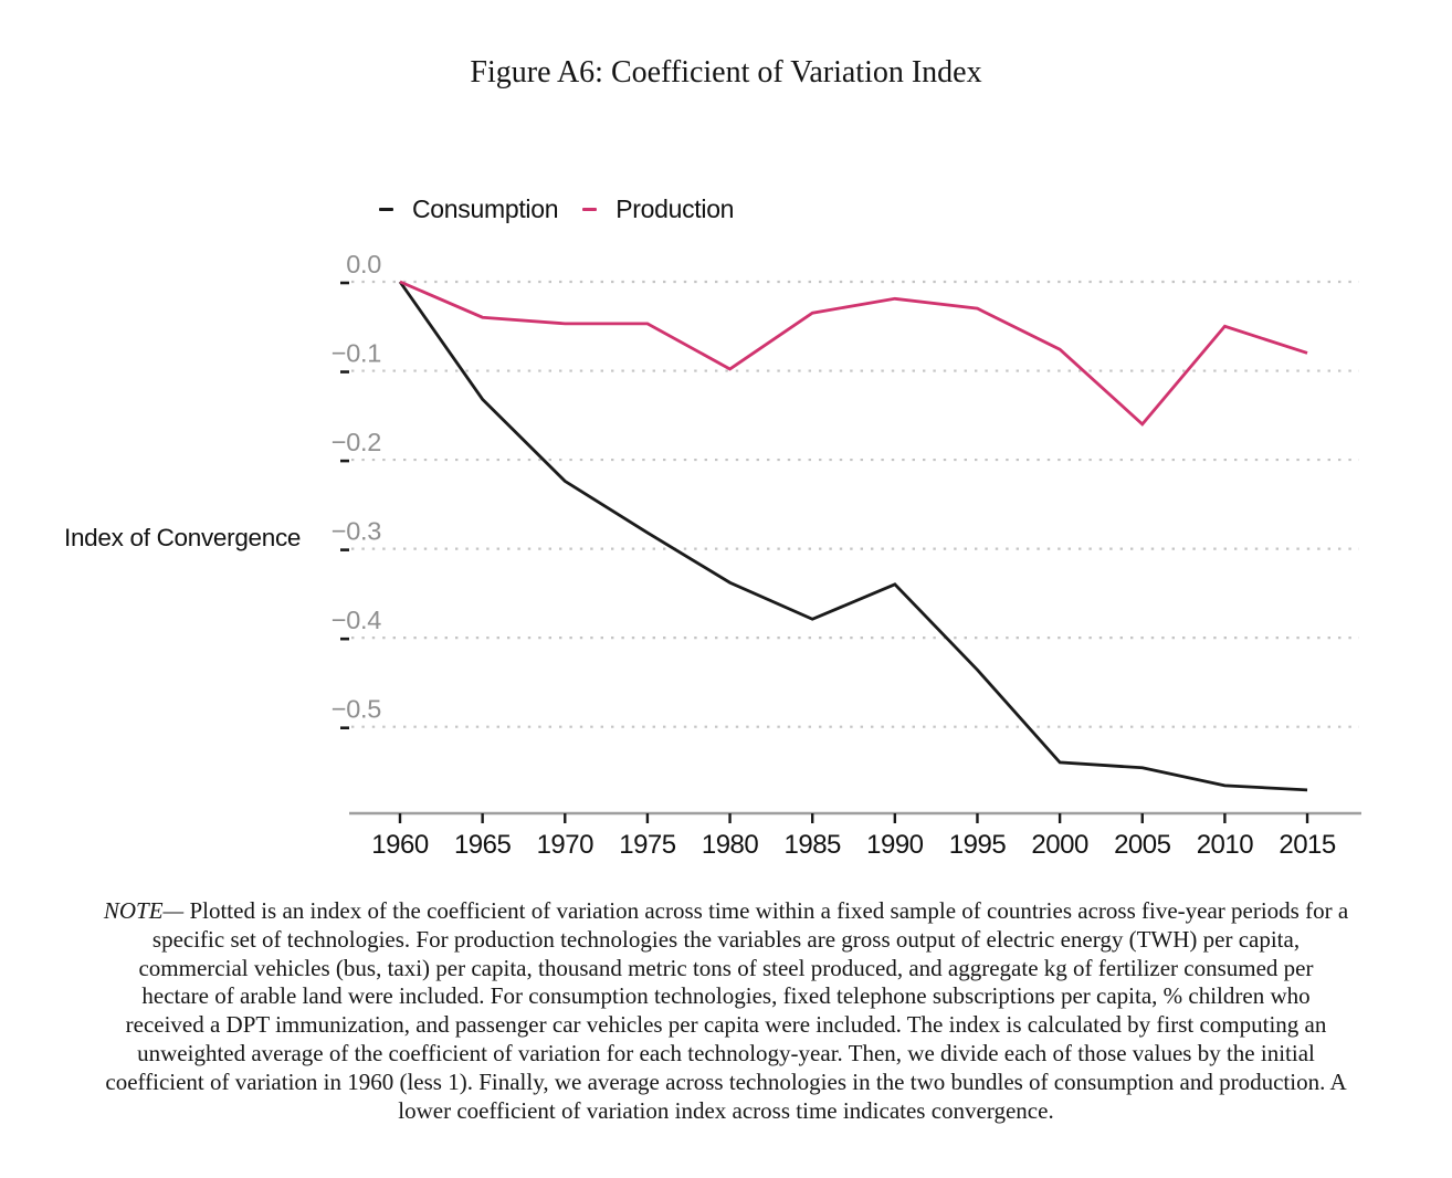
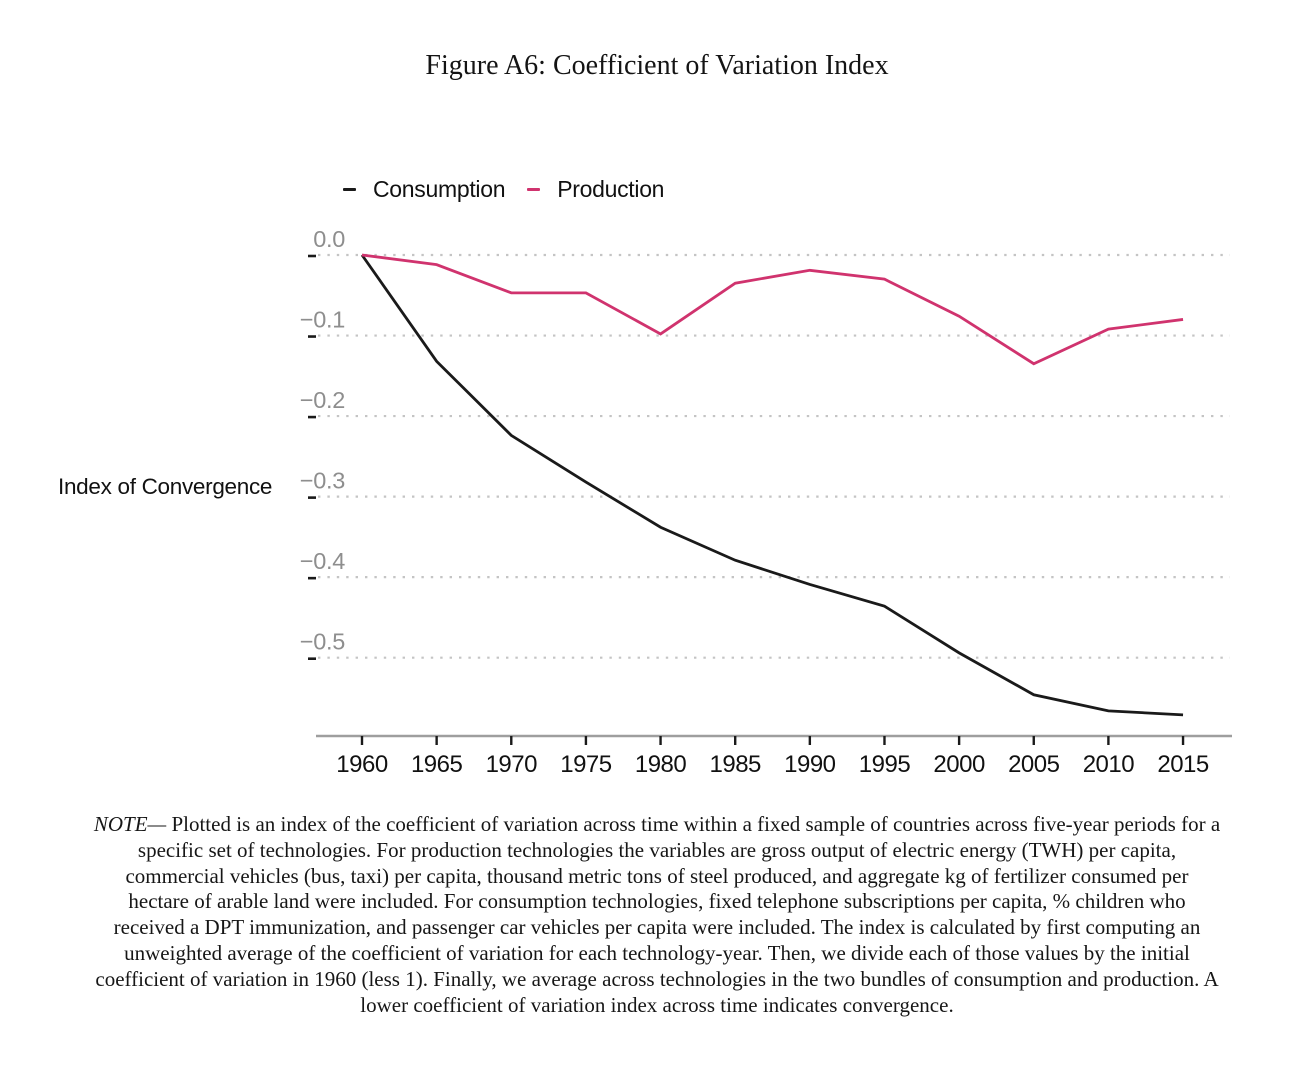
Production/1965: -0.04 -> -0.01
Consumption/1990: -0.34 -> -0.41
Consumption/2000: -0.54 -> -0.49
Production/2005: -0.16 -> -0.14
Production/2010: -0.05 -> -0.09
